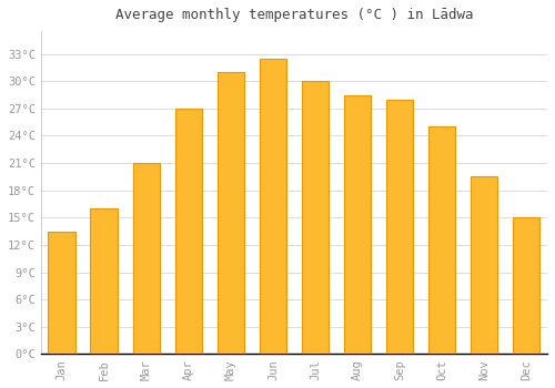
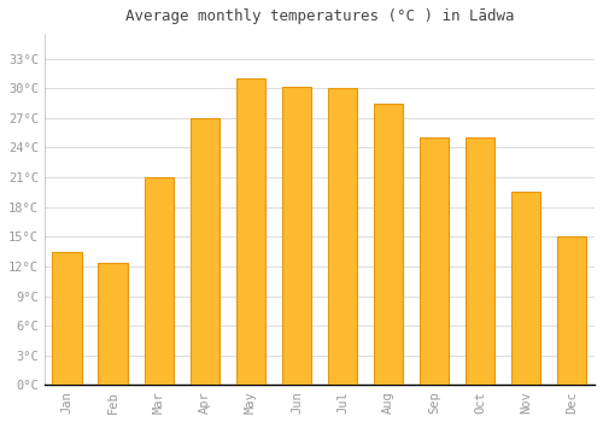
Feb: 16.0°C -> 12.4°C
Jun: 32.5°C -> 30.2°C
Sep: 28.0°C -> 25.0°C
